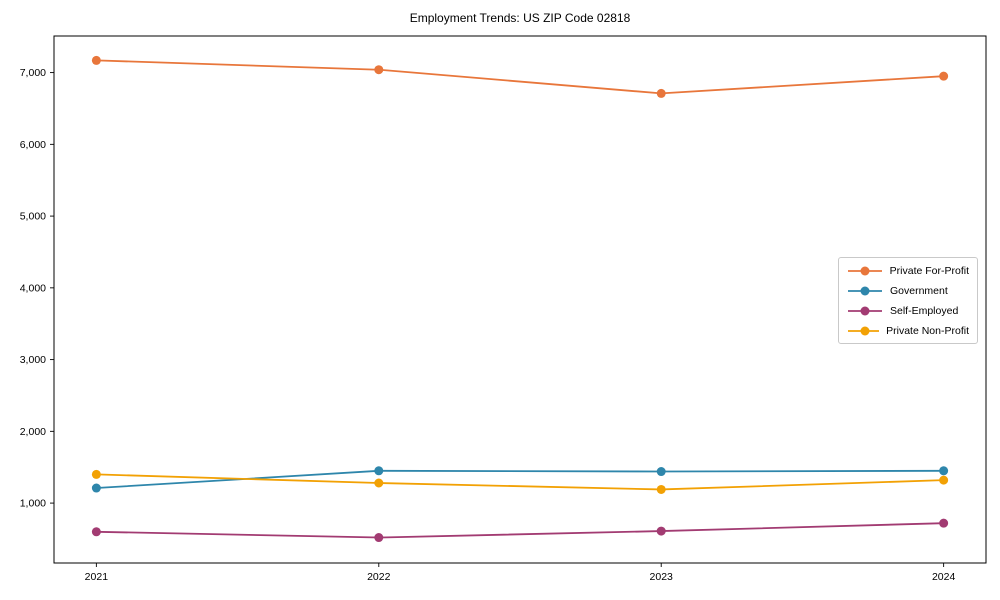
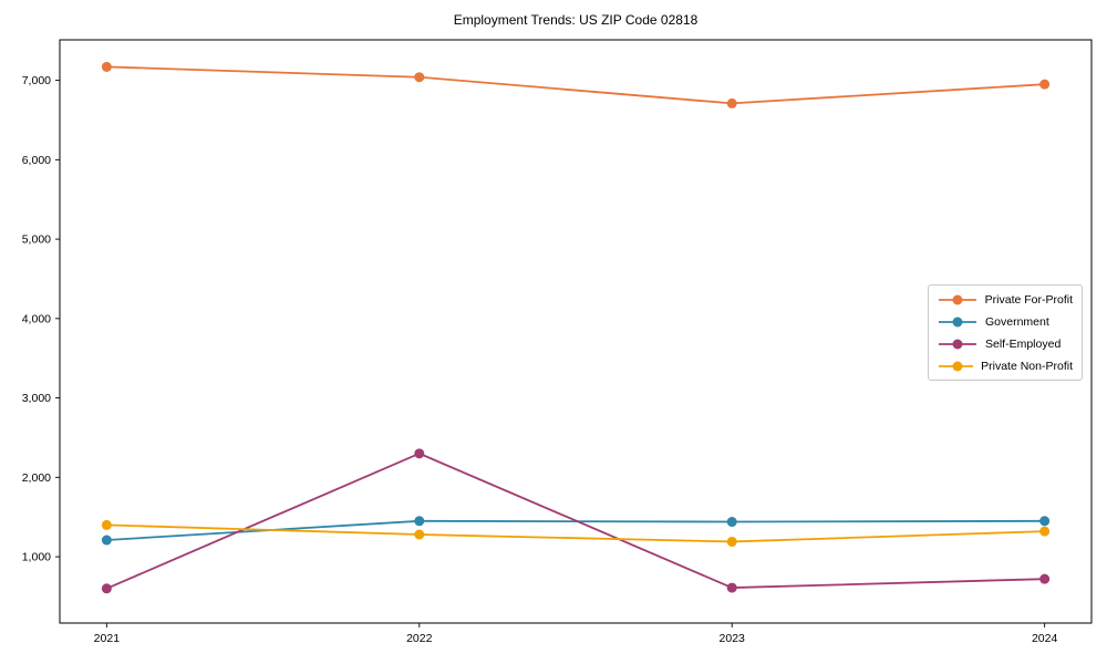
Self-Employed/2022: 500 -> 2300
